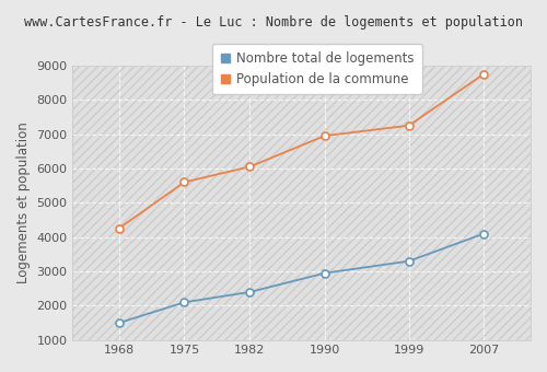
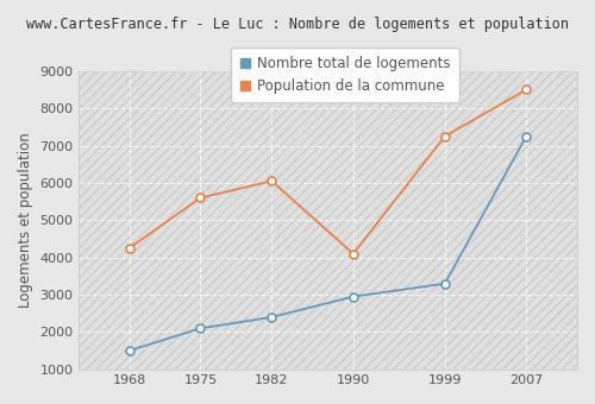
Population de la commune/1990: 6950 -> 4100
Nombre total de logements/2007: 4100 -> 7250
Population de la commune/2007: 8750 -> 8500
